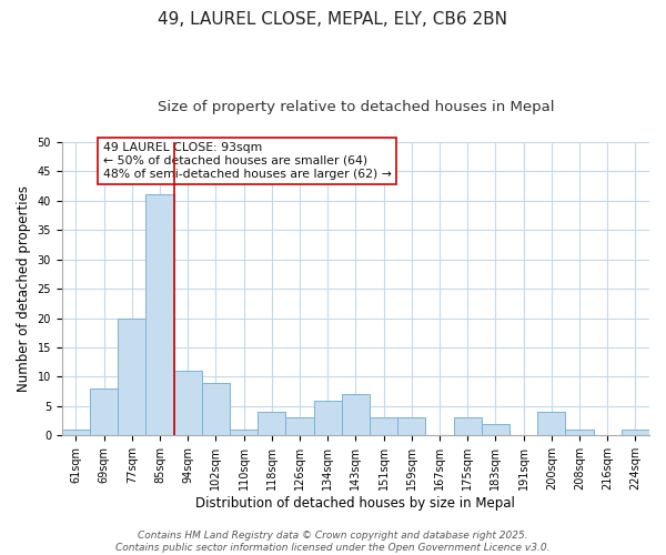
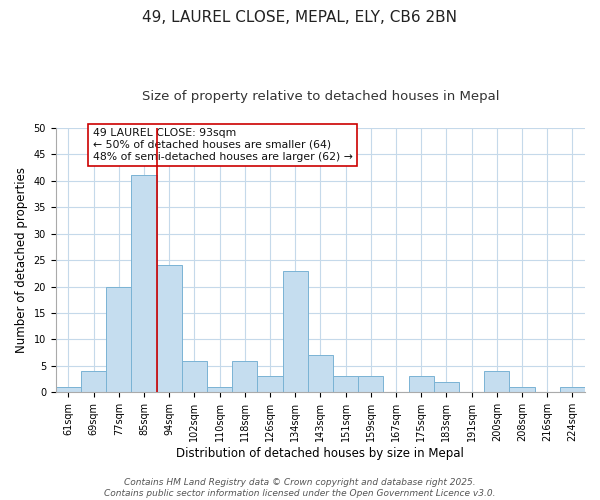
69sqm: 8 -> 4
94sqm: 11 -> 24
102sqm: 9 -> 6
118sqm: 4 -> 6
134sqm: 6 -> 23
